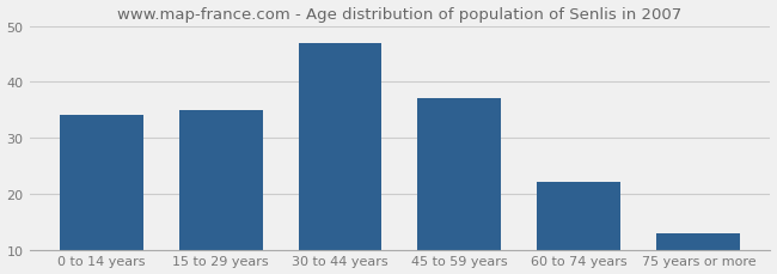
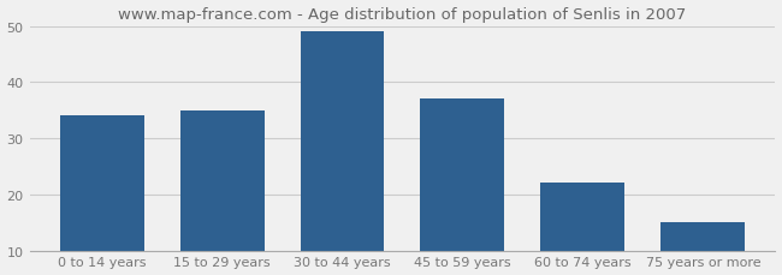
30 to 44 years: 47 -> 49
75 years or more: 13 -> 15
